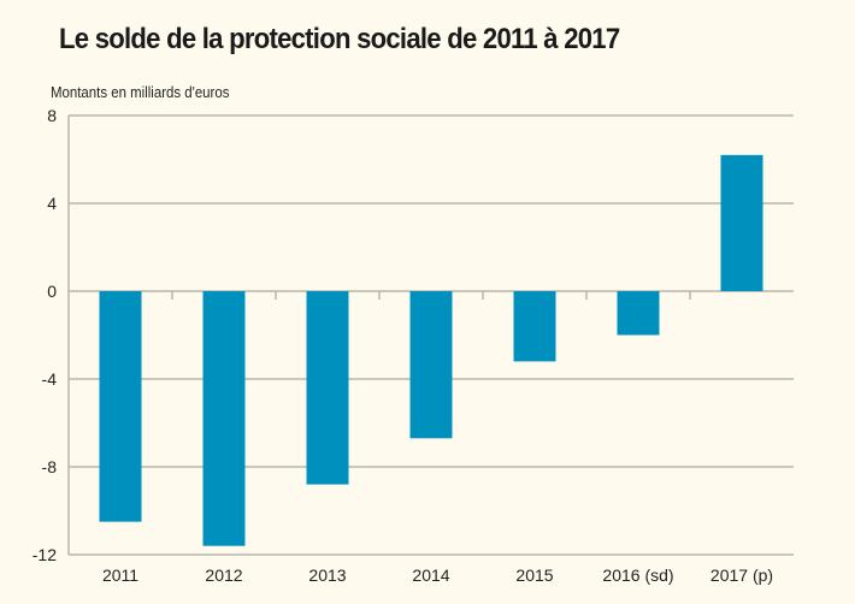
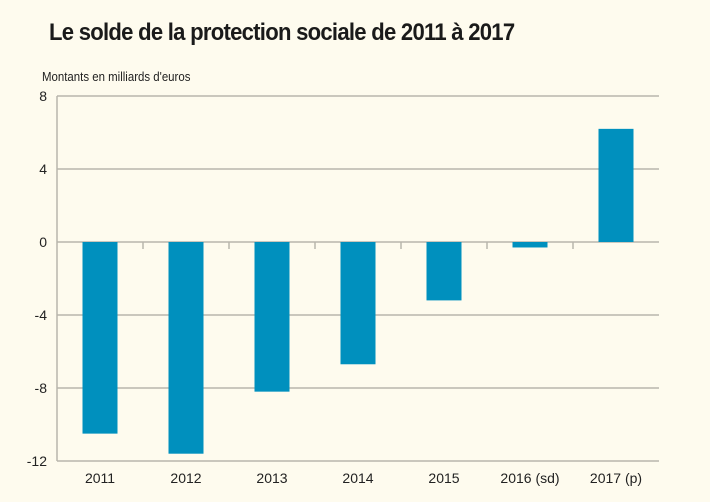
2013: -8.8 -> -8.2
2016 (sd): -2.0 -> -0.3
